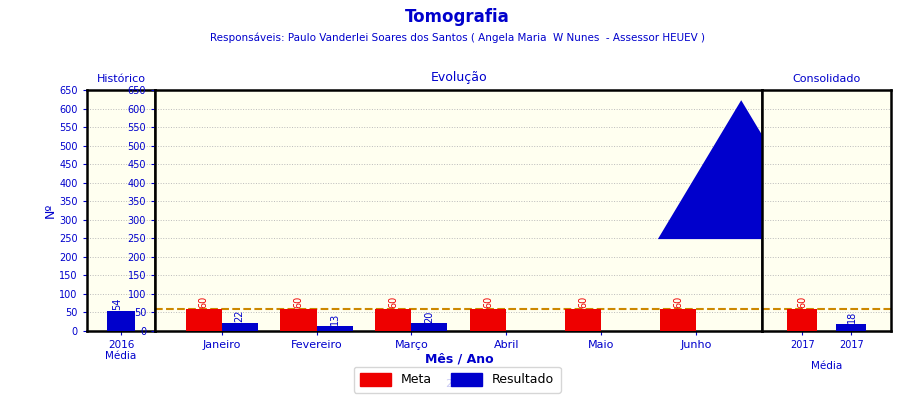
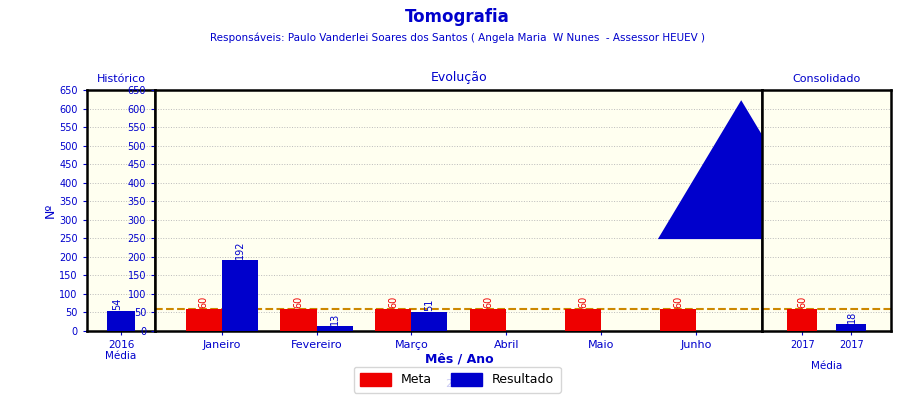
Resultado/Janeiro: 22 -> 192
Resultado/Março: 20 -> 51
